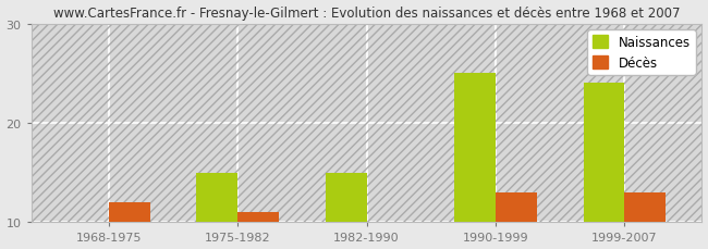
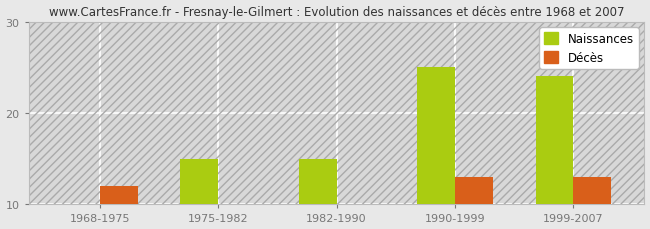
Décès/1975-1982: 11 -> 10
